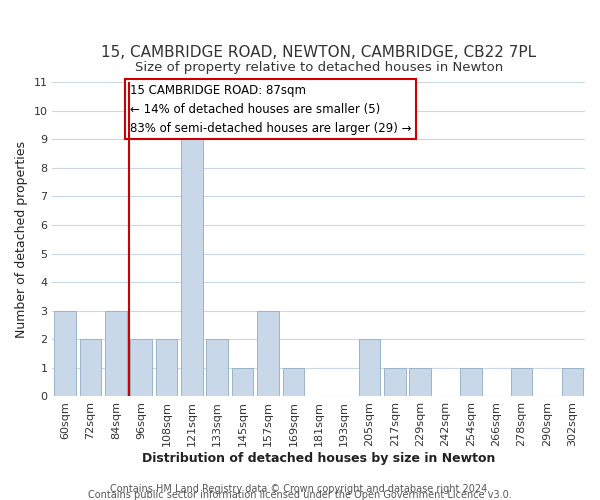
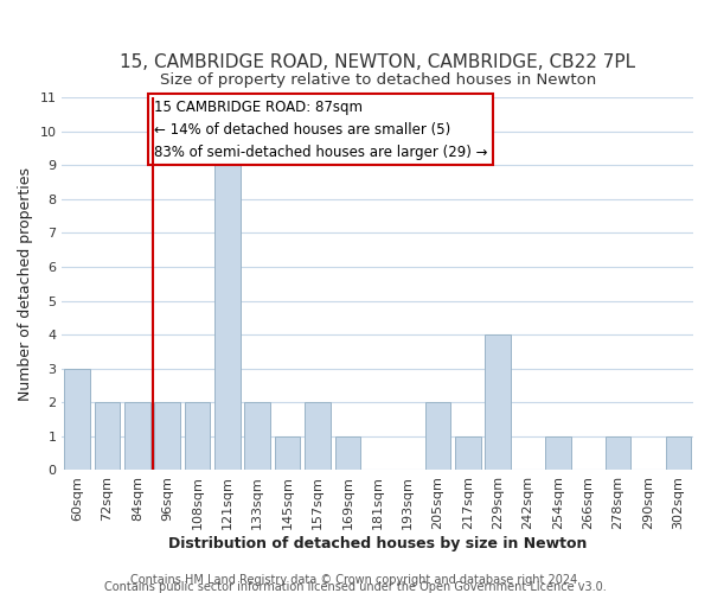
84sqm: 3 -> 2
157sqm: 3 -> 2
229sqm: 1 -> 4
